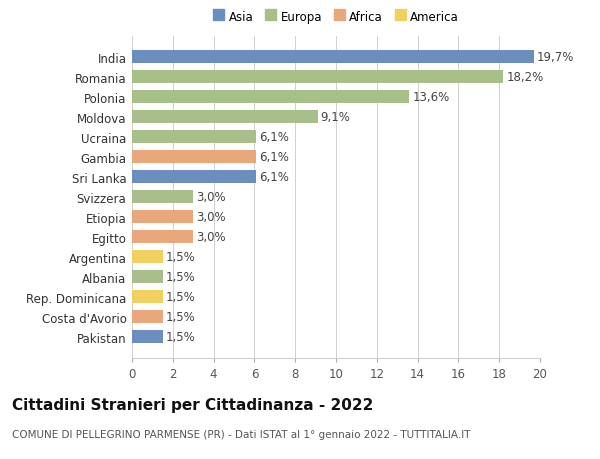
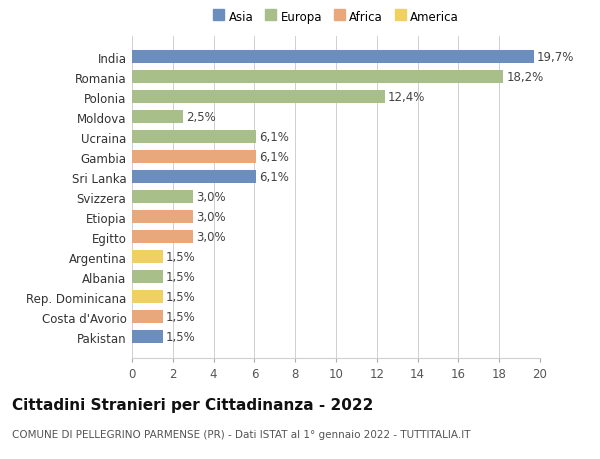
Polonia: 13,6% -> 12,4%
Moldova: 9,1% -> 2,5%
